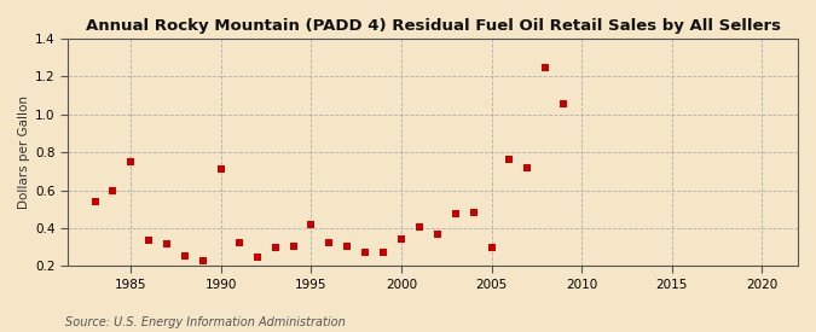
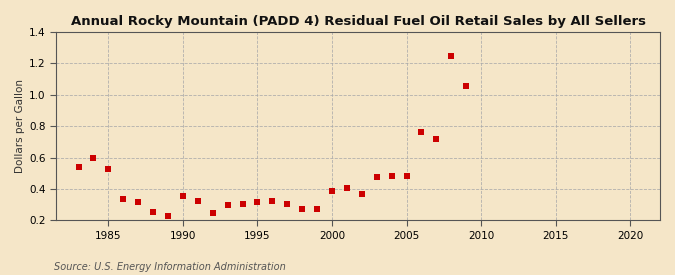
1985: 0.75 -> 0.53
1990: 0.71 -> 0.35
1995: 0.42 -> 0.32
2000: 0.34 -> 0.39
2005: 0.30 -> 0.48
